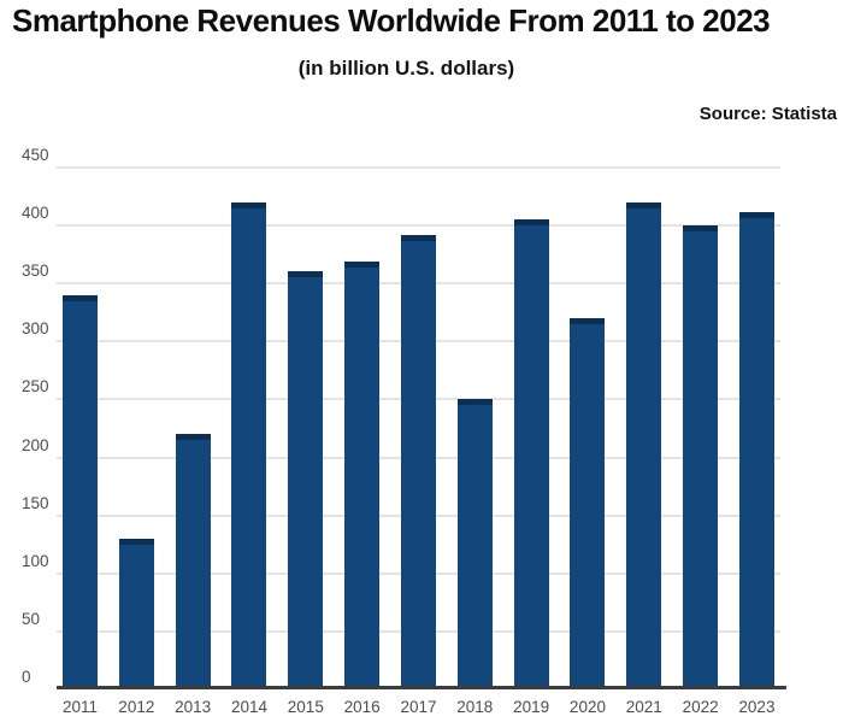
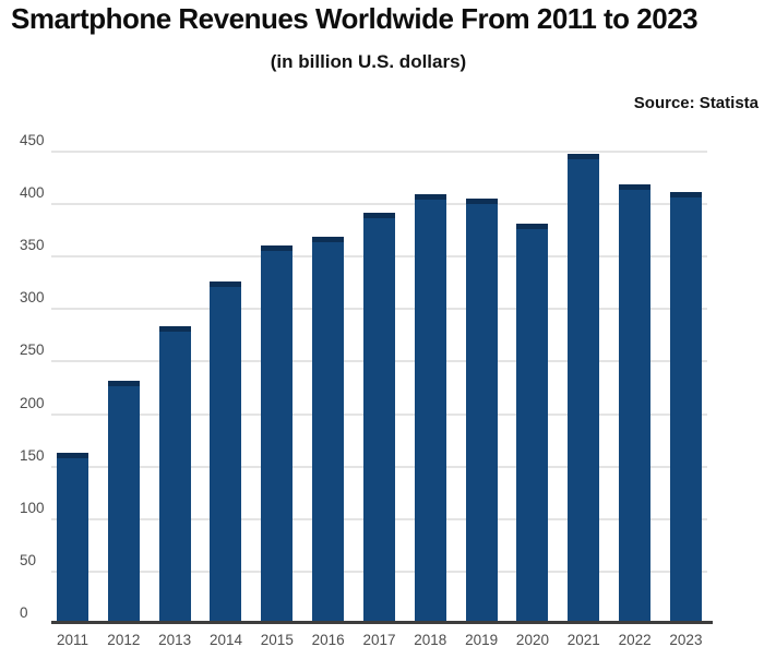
2011: 340 -> 160
2012: 130 -> 230
2013: 220 -> 280
2014: 420 -> 330
2018: 250 -> 410
2020: 320 -> 380
2021: 420 -> 450
2022: 400 -> 420
